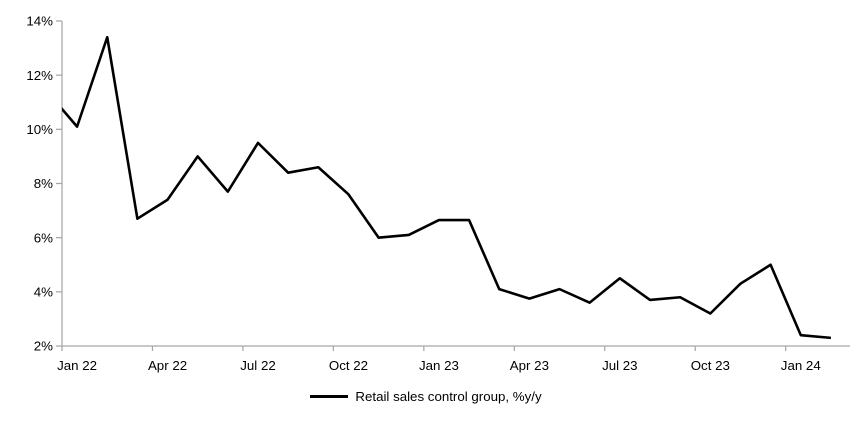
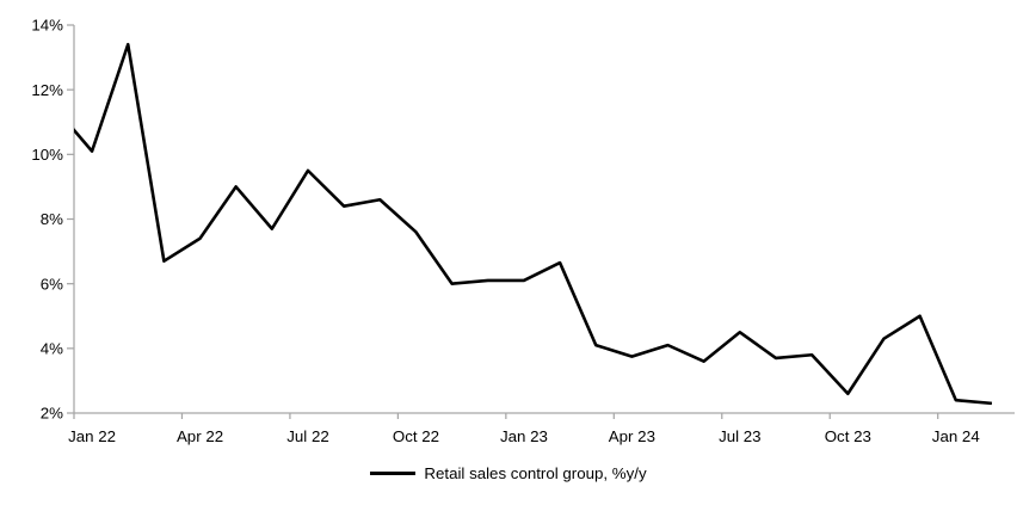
Jan 23: 6.7% -> 6.1%
Oct 23: 3.2% -> 2.6%
